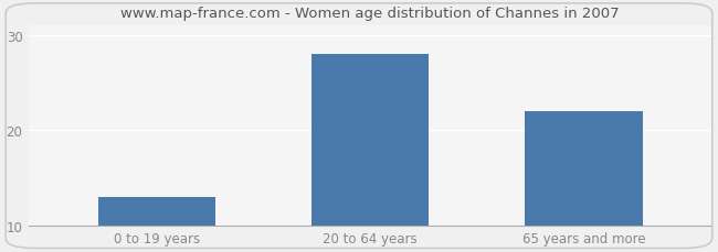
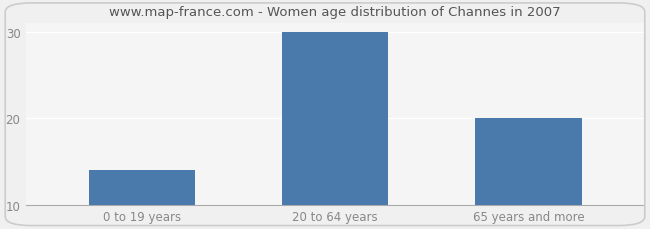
0 to 19 years: 13 -> 14
20 to 64 years: 28 -> 30
65 years and more: 22 -> 20
